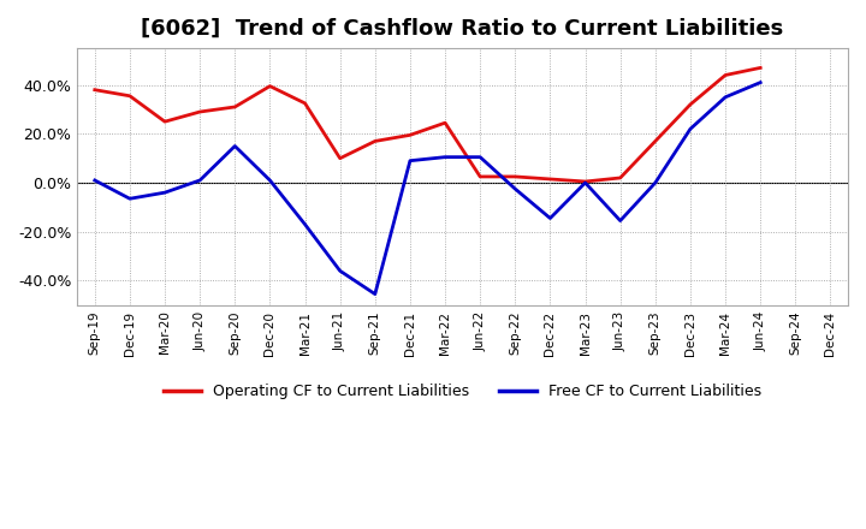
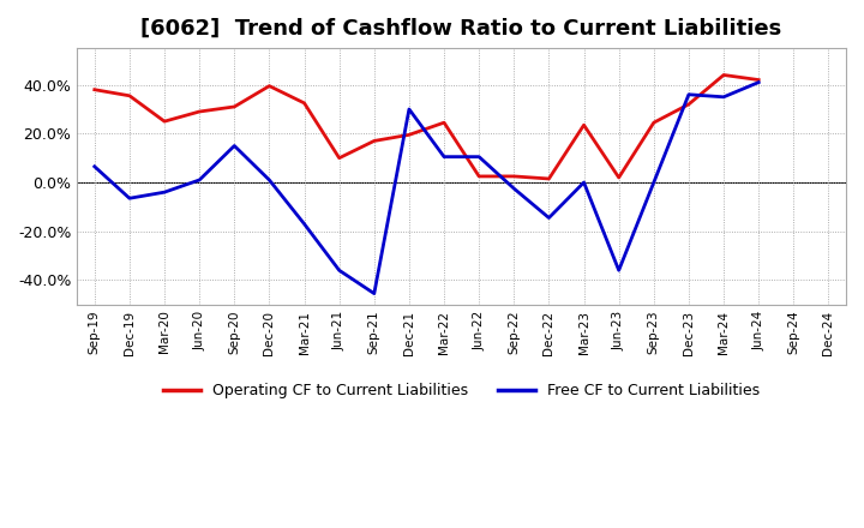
Free CF to Current Liabilities/Sep-19: 1.0% -> 6.5%
Free CF to Current Liabilities/Dec-21: 9.0% -> 30.0%
Operating CF to Current Liabilities/Mar-23: 0.5% -> 23.5%
Free CF to Current Liabilities/Jun-23: -15.5% -> -36.0%
Operating CF to Current Liabilities/Sep-23: 17.0% -> 24.5%
Free CF to Current Liabilities/Dec-23: 22.0% -> 36.0%
Operating CF to Current Liabilities/Jun-24: 47.0% -> 42.0%
